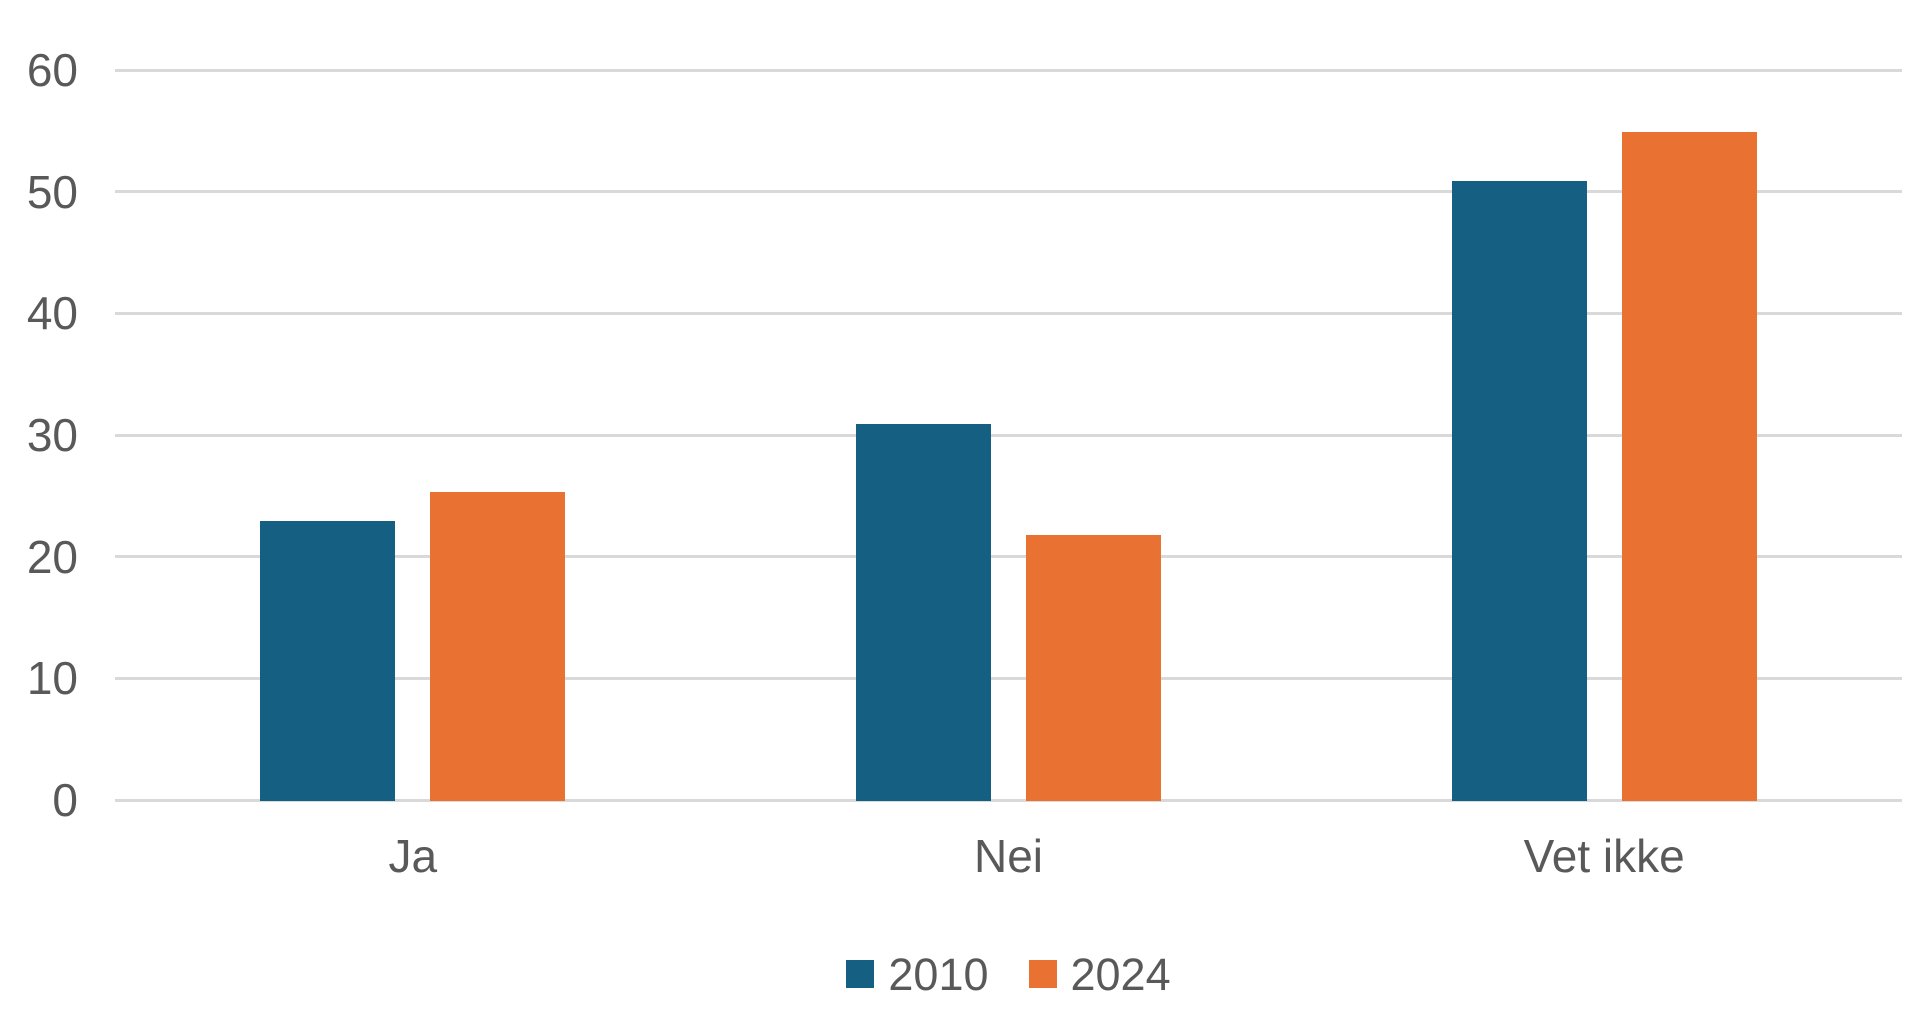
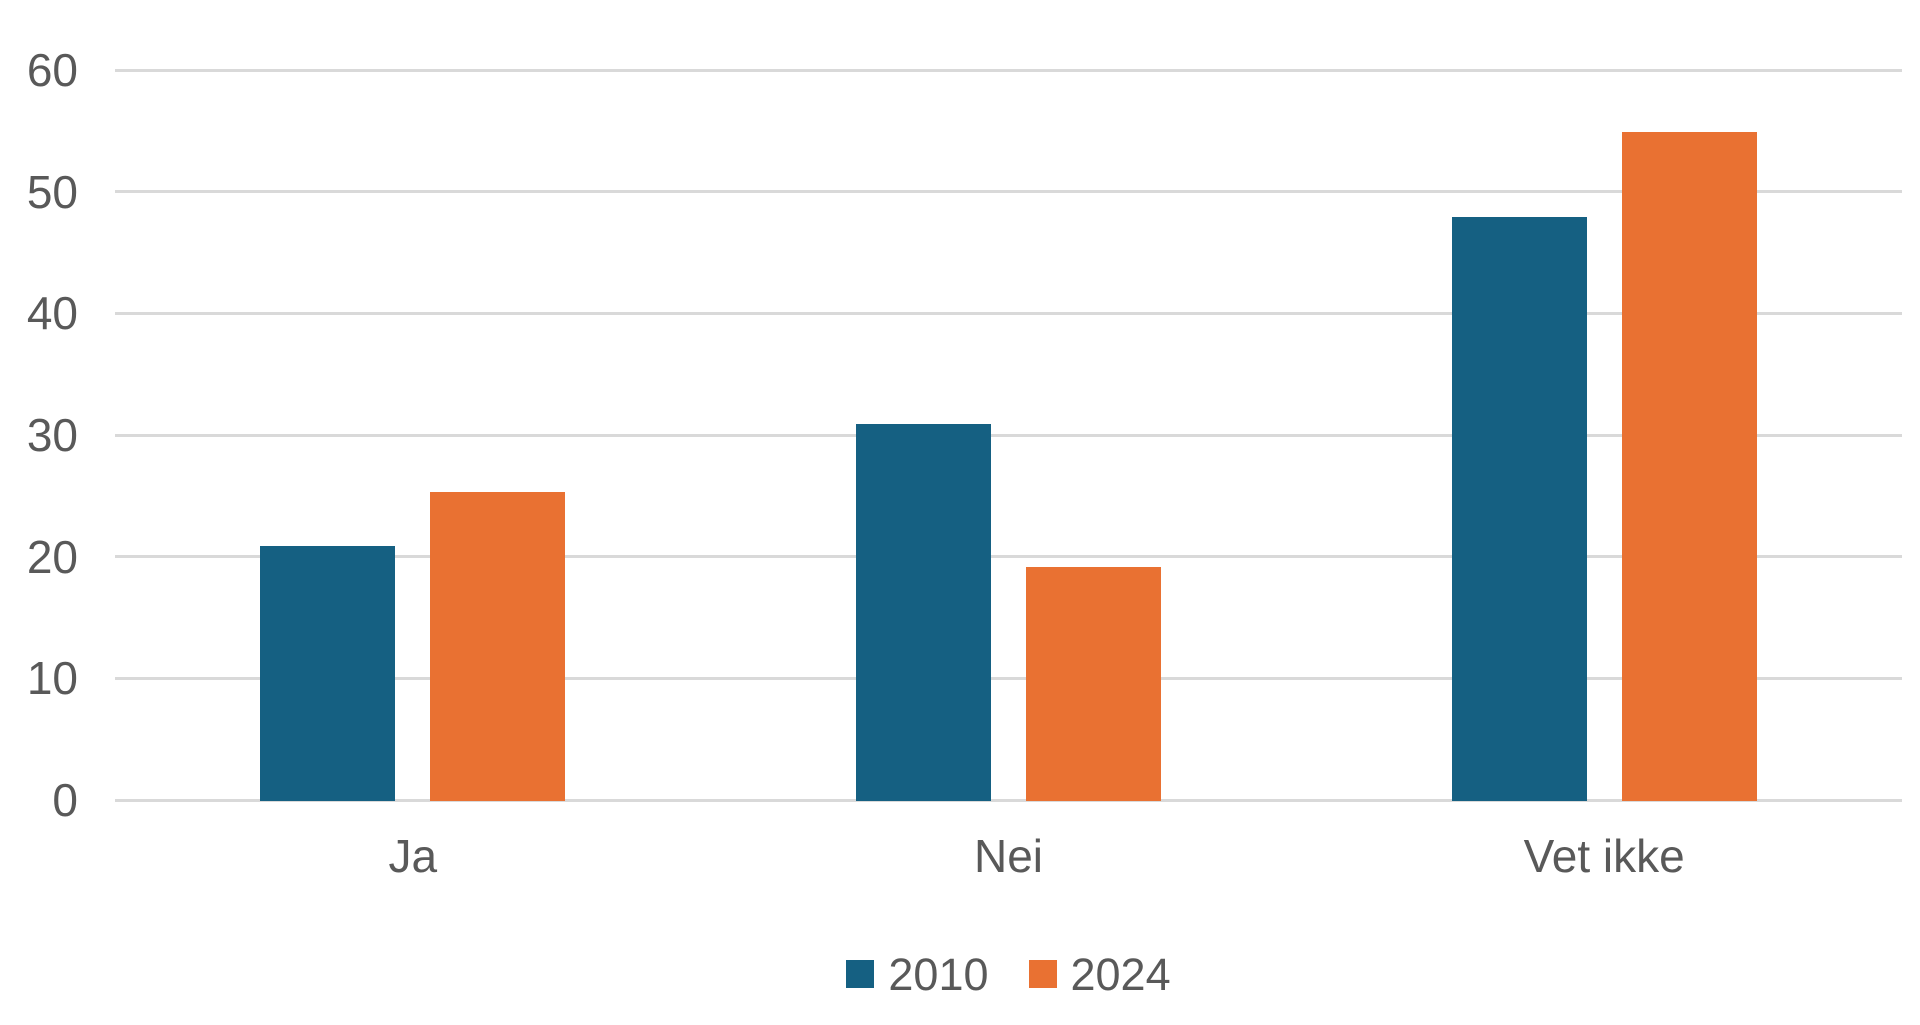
2010/Ja: 23 -> 21
2024/Nei: 21.9 -> 19.2
2010/Vet ikke: 51 -> 48
